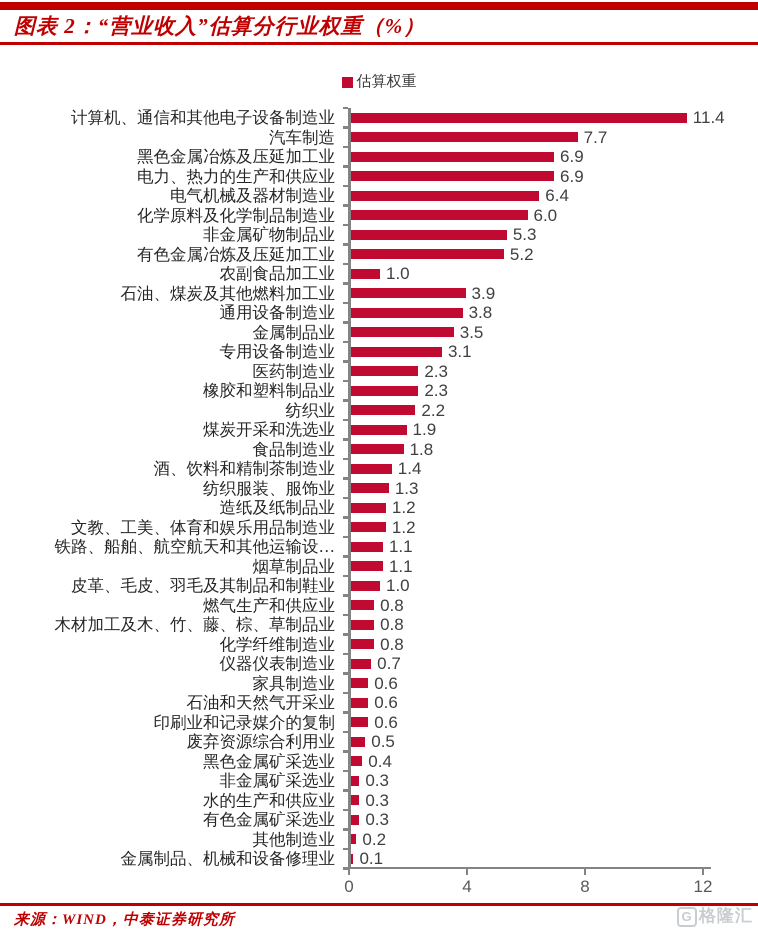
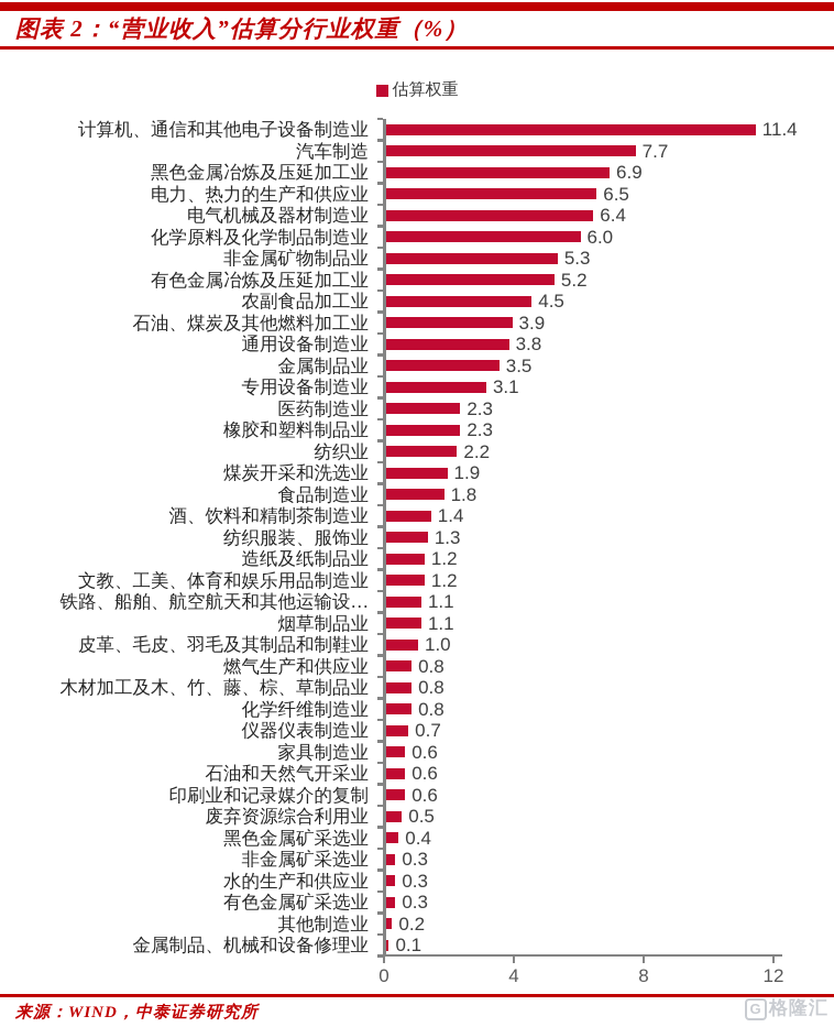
电力、热力的生产和供应业: 6.9 -> 6.5
农副食品加工业: 1.0 -> 4.5
